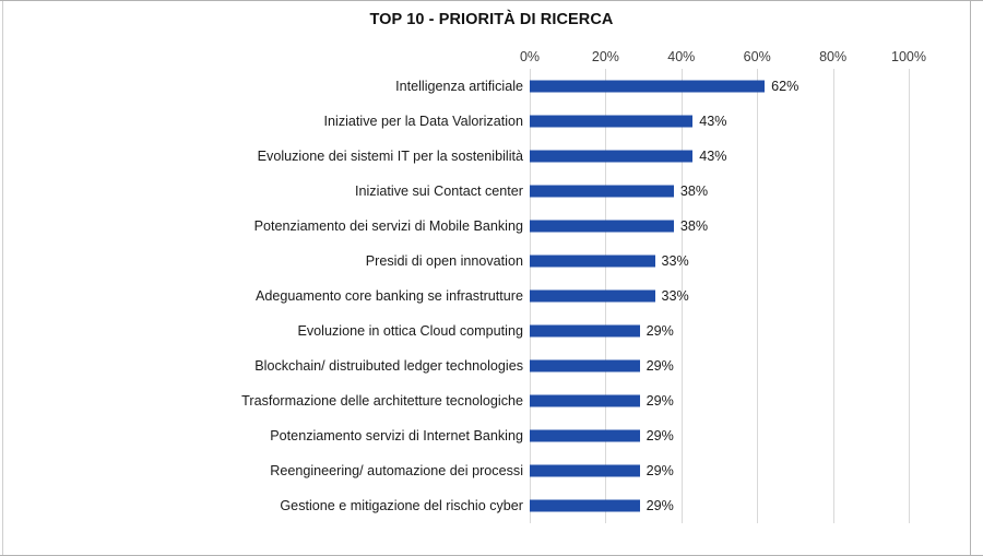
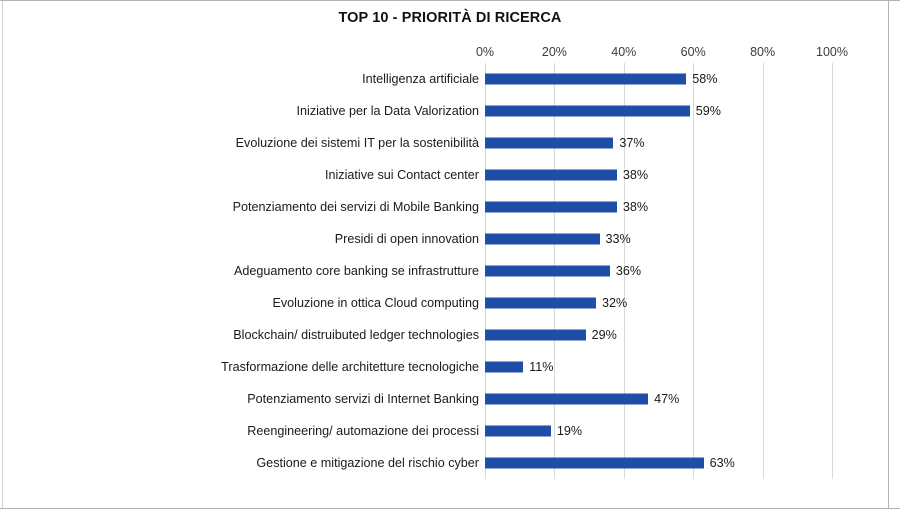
Intelligenza artificiale: 62% -> 58%
Iniziative per la Data Valorization: 43% -> 59%
Evoluzione dei sistemi IT per la sostenibilità: 43% -> 37%
Adeguamento core banking se infrastrutture: 33% -> 36%
Evoluzione in ottica Cloud computing: 29% -> 32%
Trasformazione delle architetture tecnologiche: 29% -> 11%
Potenziamento servizi di Internet Banking: 29% -> 47%
Reengineering/ automazione dei processi: 29% -> 19%
Gestione e mitigazione del rischio cyber: 29% -> 63%
